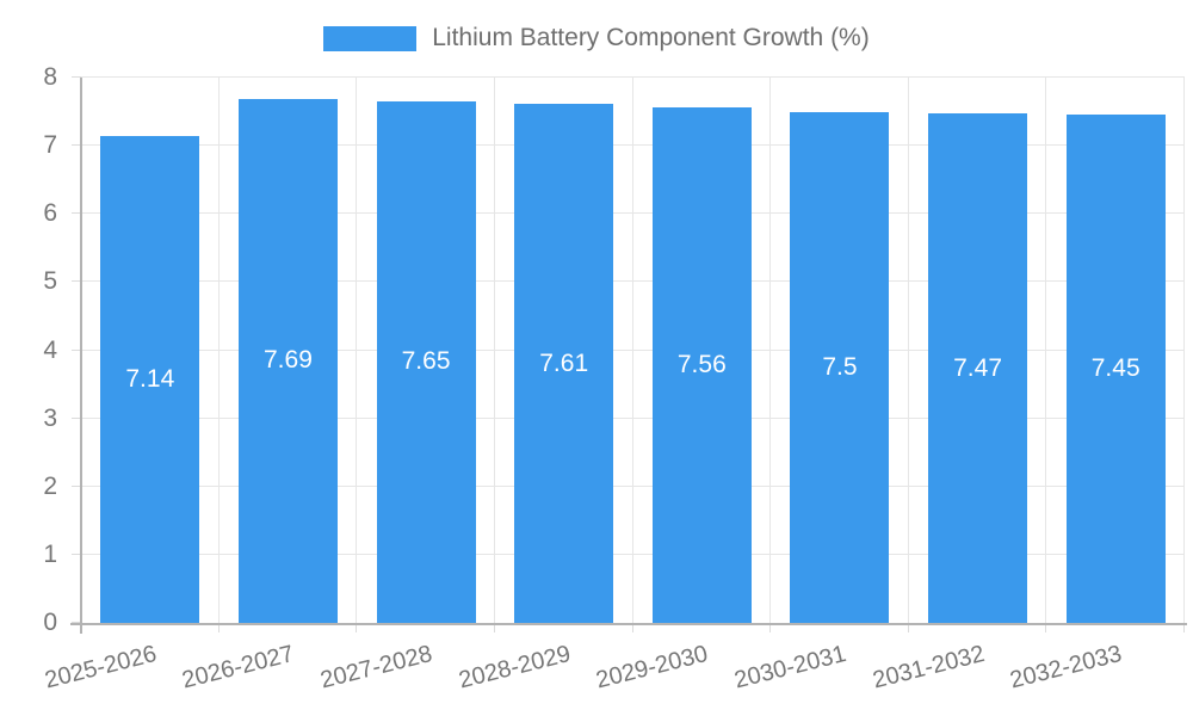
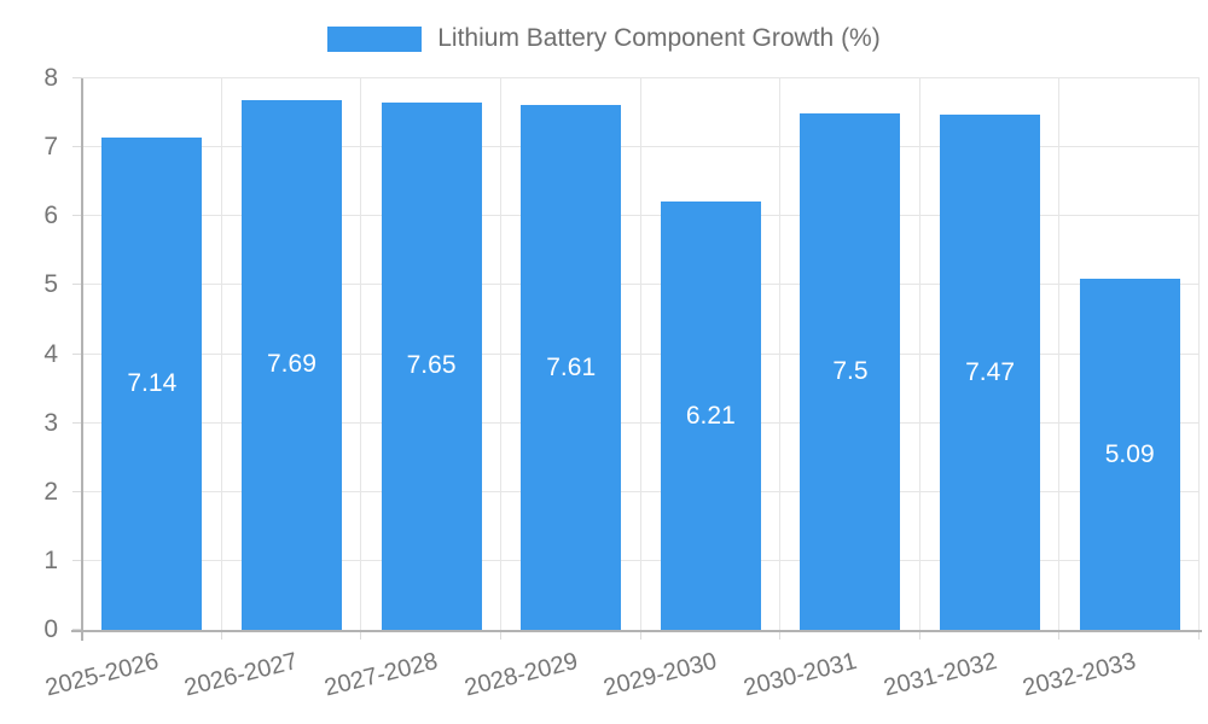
2029-2030: 7.56 -> 6.21
2032-2033: 7.45 -> 5.09
